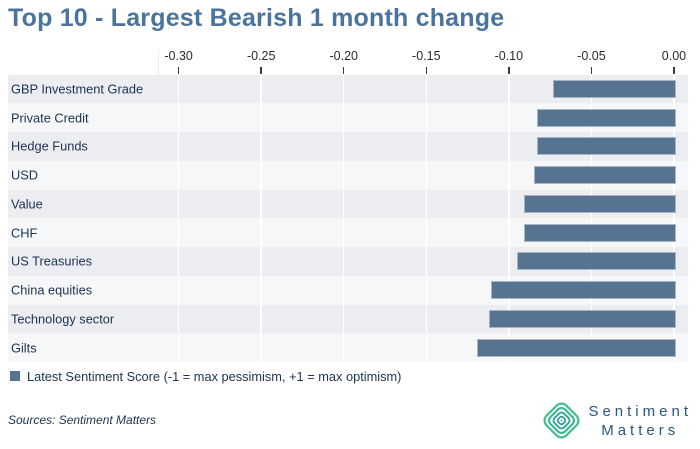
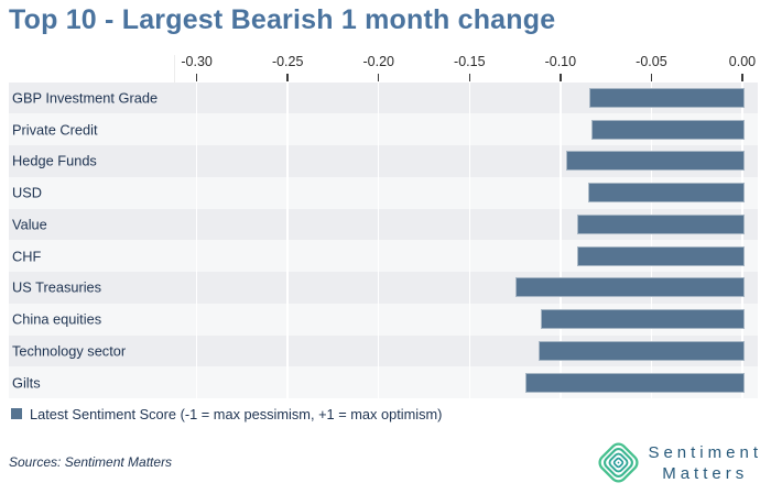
GBP Investment Grade: -0.073 -> -0.084
Hedge Funds: -0.083 -> -0.097
US Treasuries: -0.095 -> -0.125
